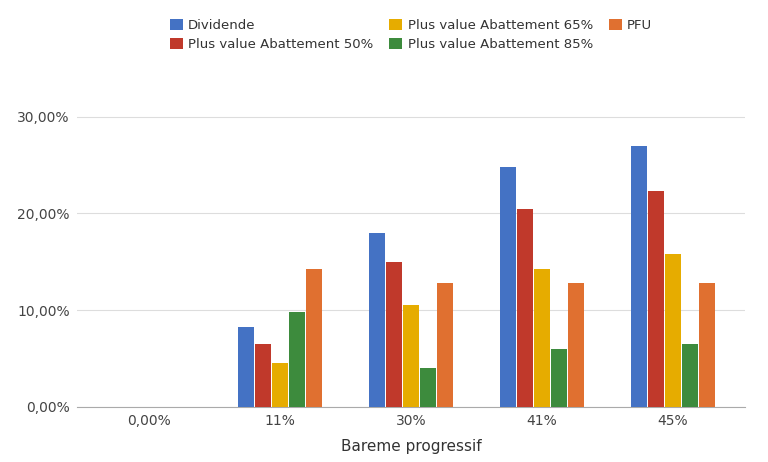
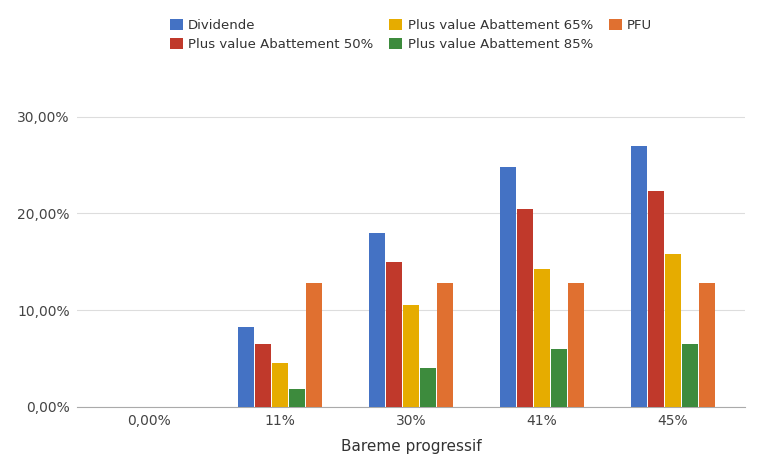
Plus value Abattement 85%/11%: 9,8% -> 1,8%
PFU/11%: 14,2% -> 12,8%
